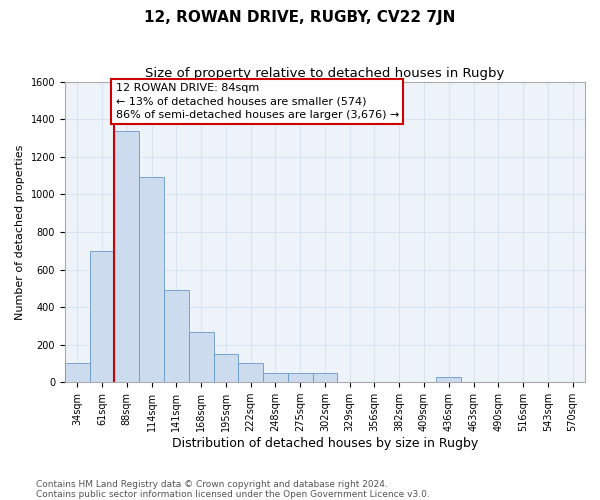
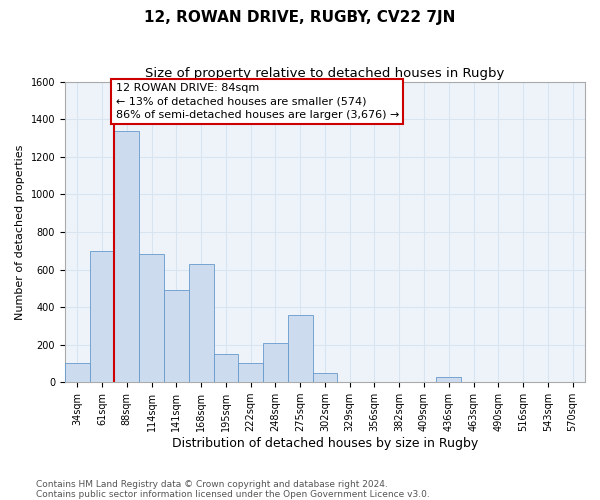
114sqm: 1090 -> 680
168sqm: 270 -> 630
248sqm: 50 -> 210
275sqm: 50 -> 360
